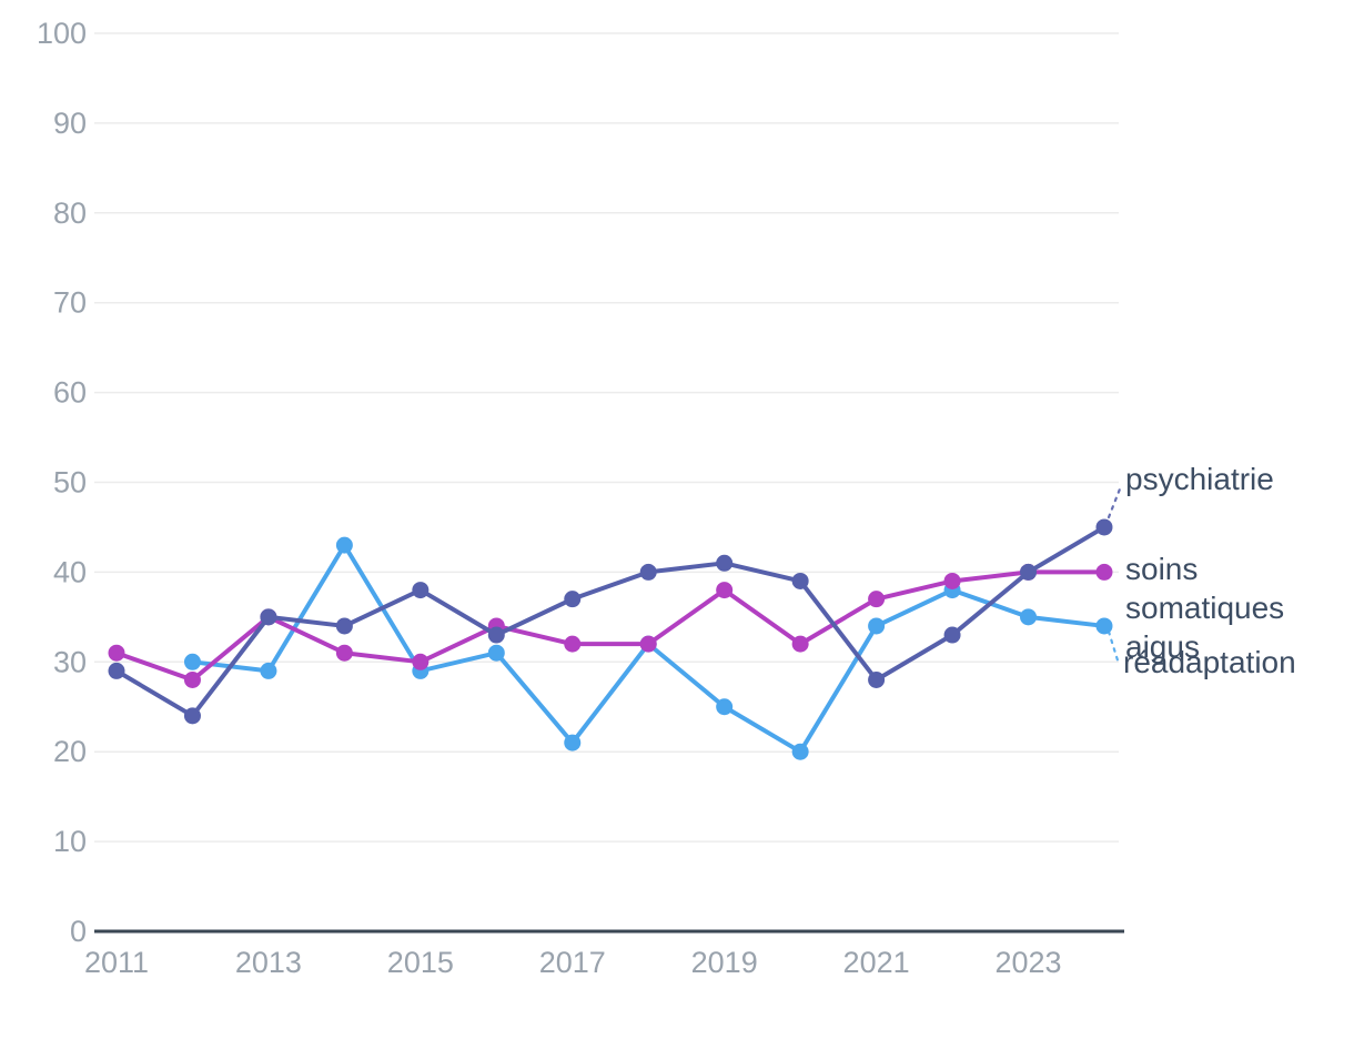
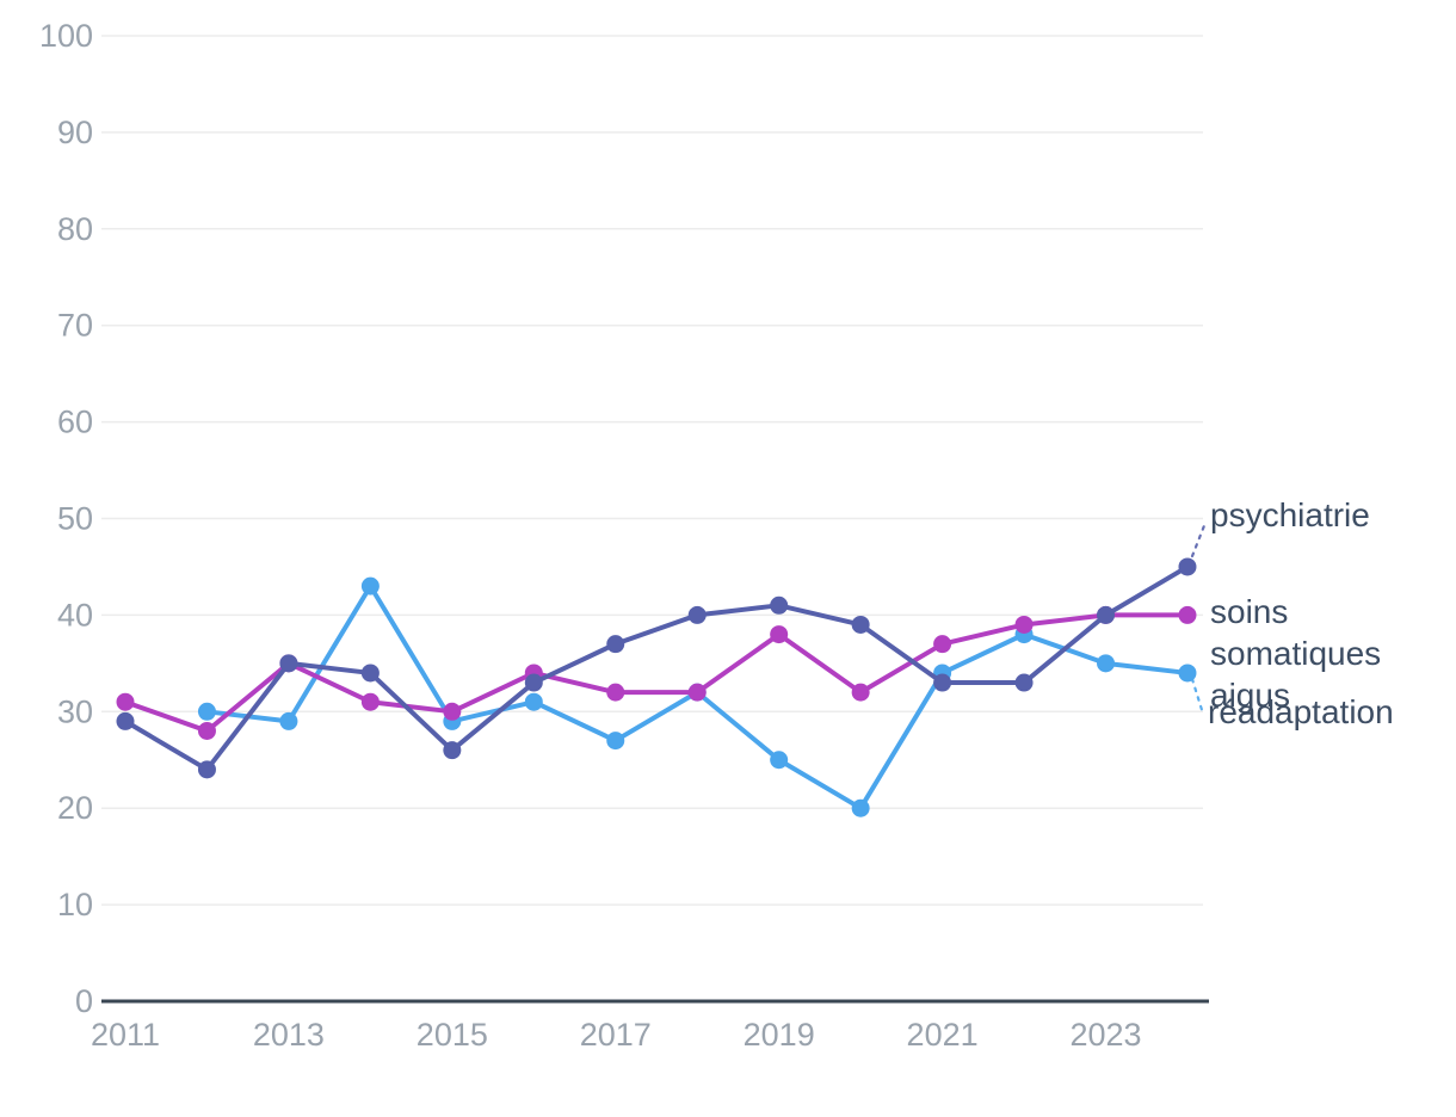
psychiatrie/2015: 38 -> 26
réadaptation/2017: 21 -> 27
psychiatrie/2021: 28 -> 33
